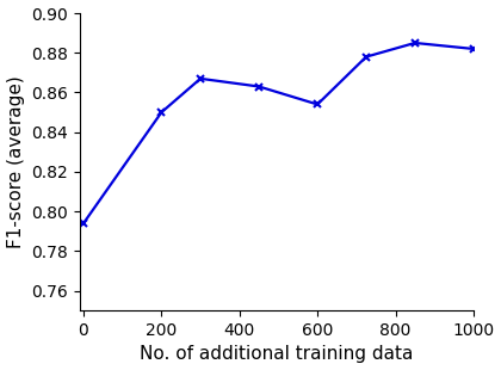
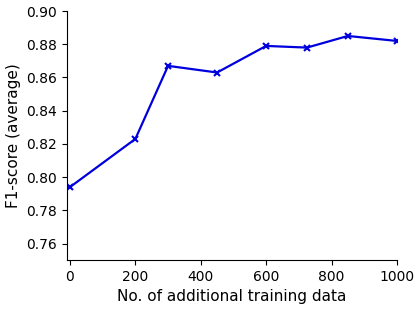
200: 0.850 -> 0.823
600: 0.854 -> 0.879
